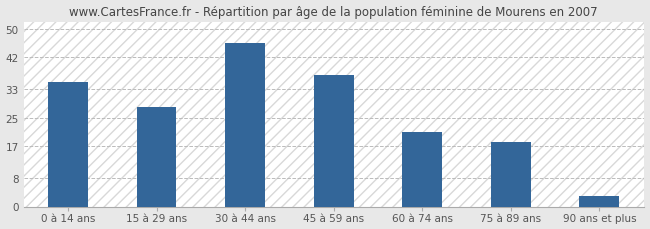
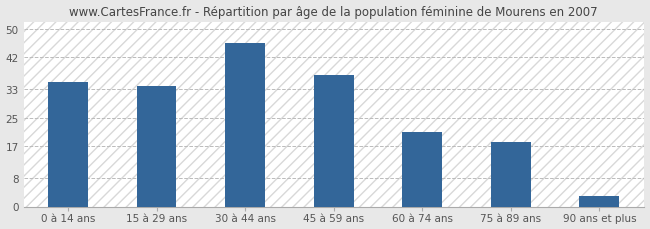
15 à 29 ans: 28 -> 34
